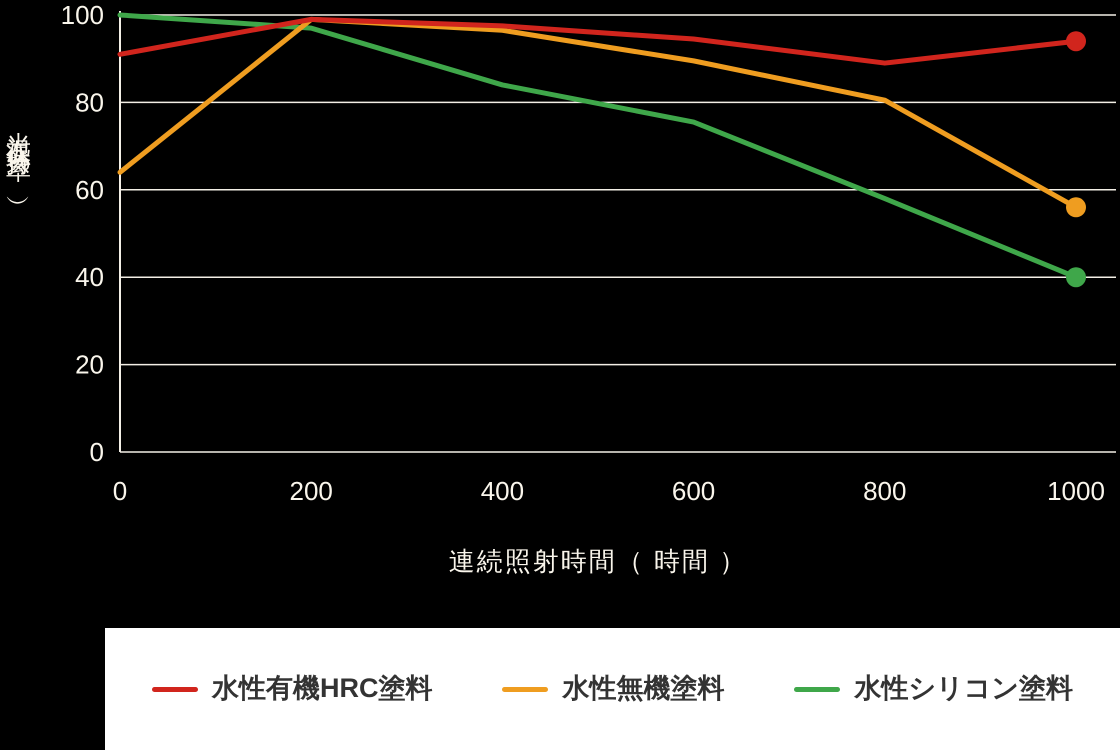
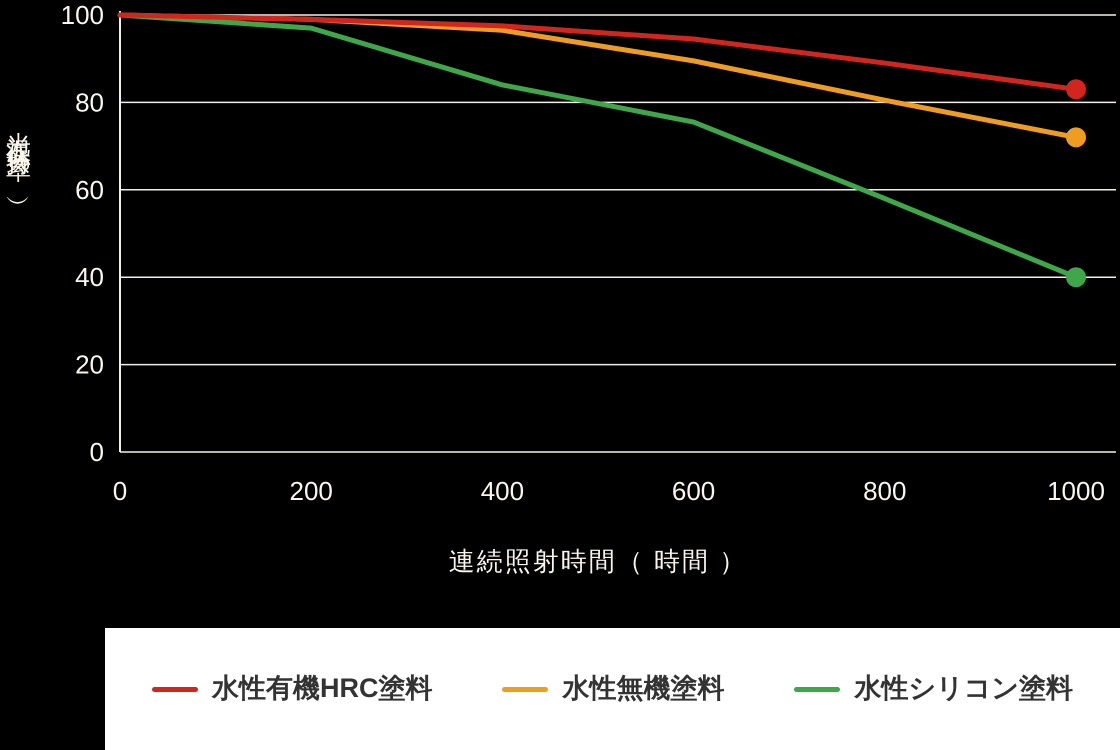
水性有機HRC塗料/0: 91 -> 100
水性無機塗料/0: 64 -> 100
水性有機HRC塗料/1000: 94 -> 83
水性無機塗料/1000: 56 -> 72
